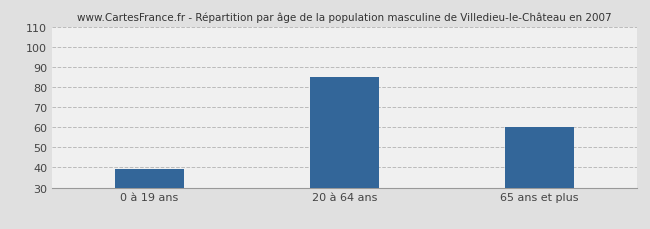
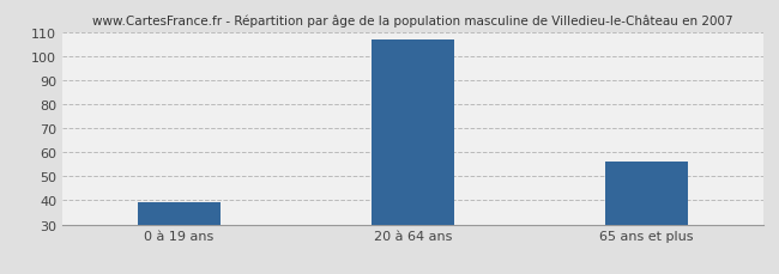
20 à 64 ans: 85 -> 107
65 ans et plus: 60 -> 56
